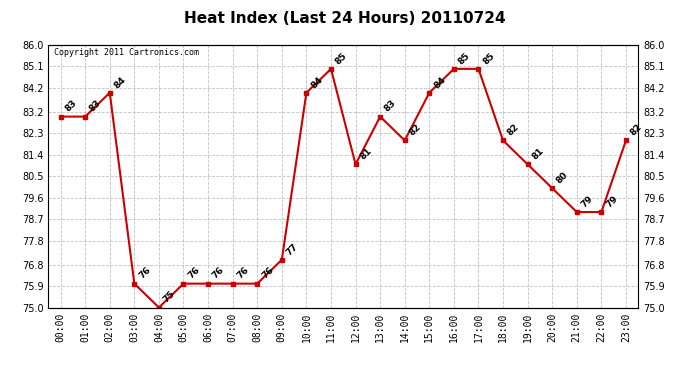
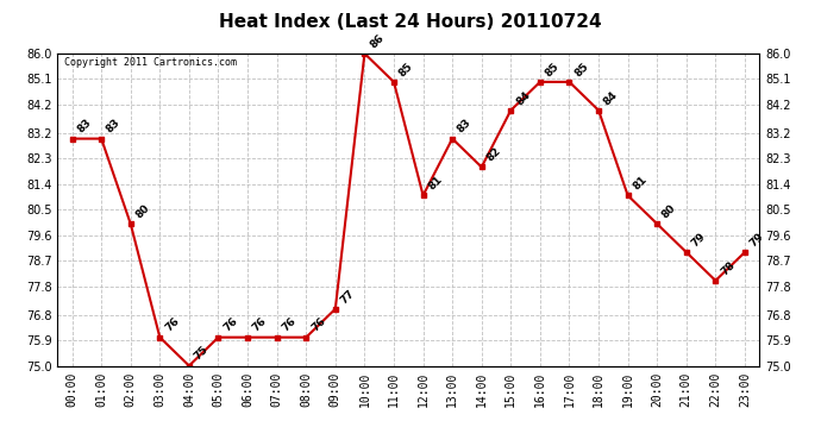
02:00: 84 -> 80
10:00: 84 -> 86
18:00: 82 -> 84
22:00: 79 -> 78
23:00: 82 -> 79
